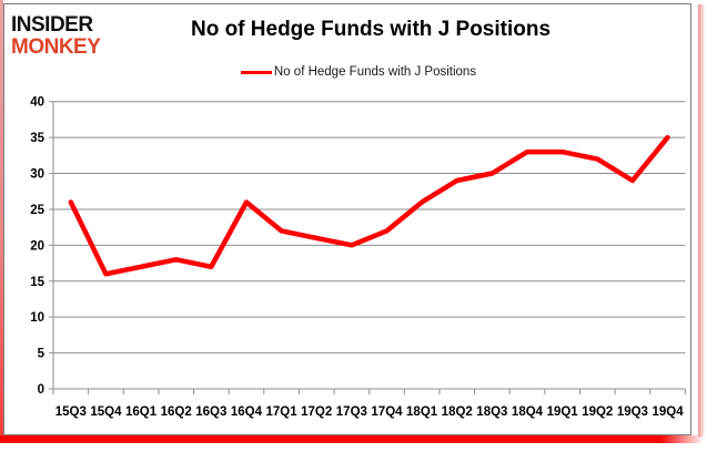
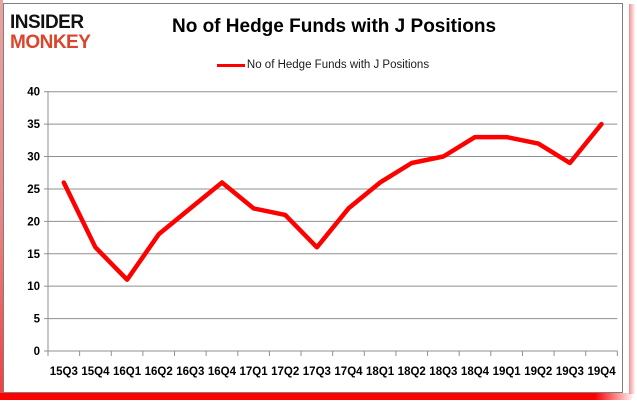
16Q1: 17 -> 11
16Q3: 17 -> 22
17Q3: 20 -> 16
